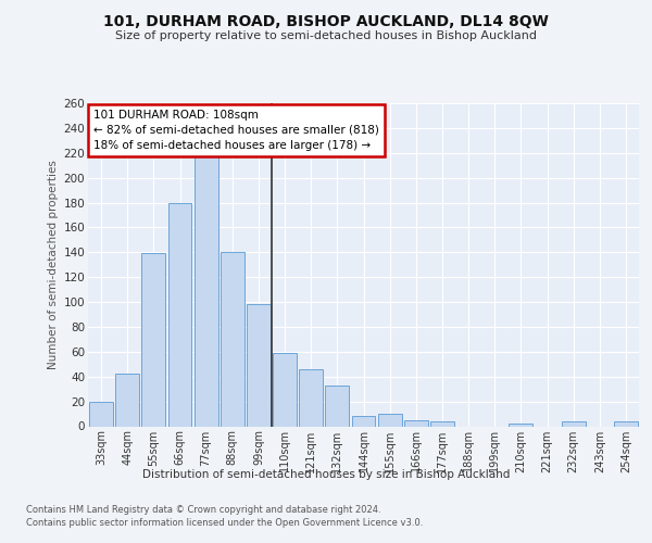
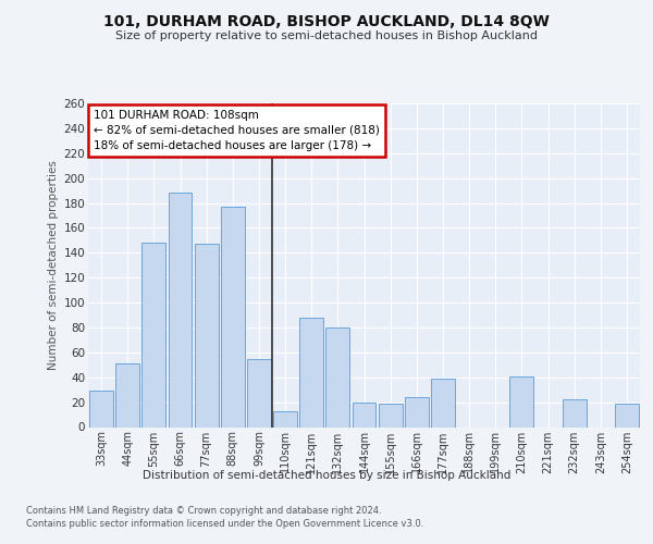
33sqm: 20 -> 29
44sqm: 42 -> 51
55sqm: 139 -> 148
66sqm: 180 -> 188
77sqm: 218 -> 147
88sqm: 140 -> 177
99sqm: 98 -> 55
110sqm: 59 -> 13
121sqm: 46 -> 88
132sqm: 33 -> 80
144sqm: 8 -> 20
155sqm: 10 -> 19
166sqm: 5 -> 24
177sqm: 4 -> 39
210sqm: 2 -> 41
232sqm: 4 -> 22
254sqm: 4 -> 19
